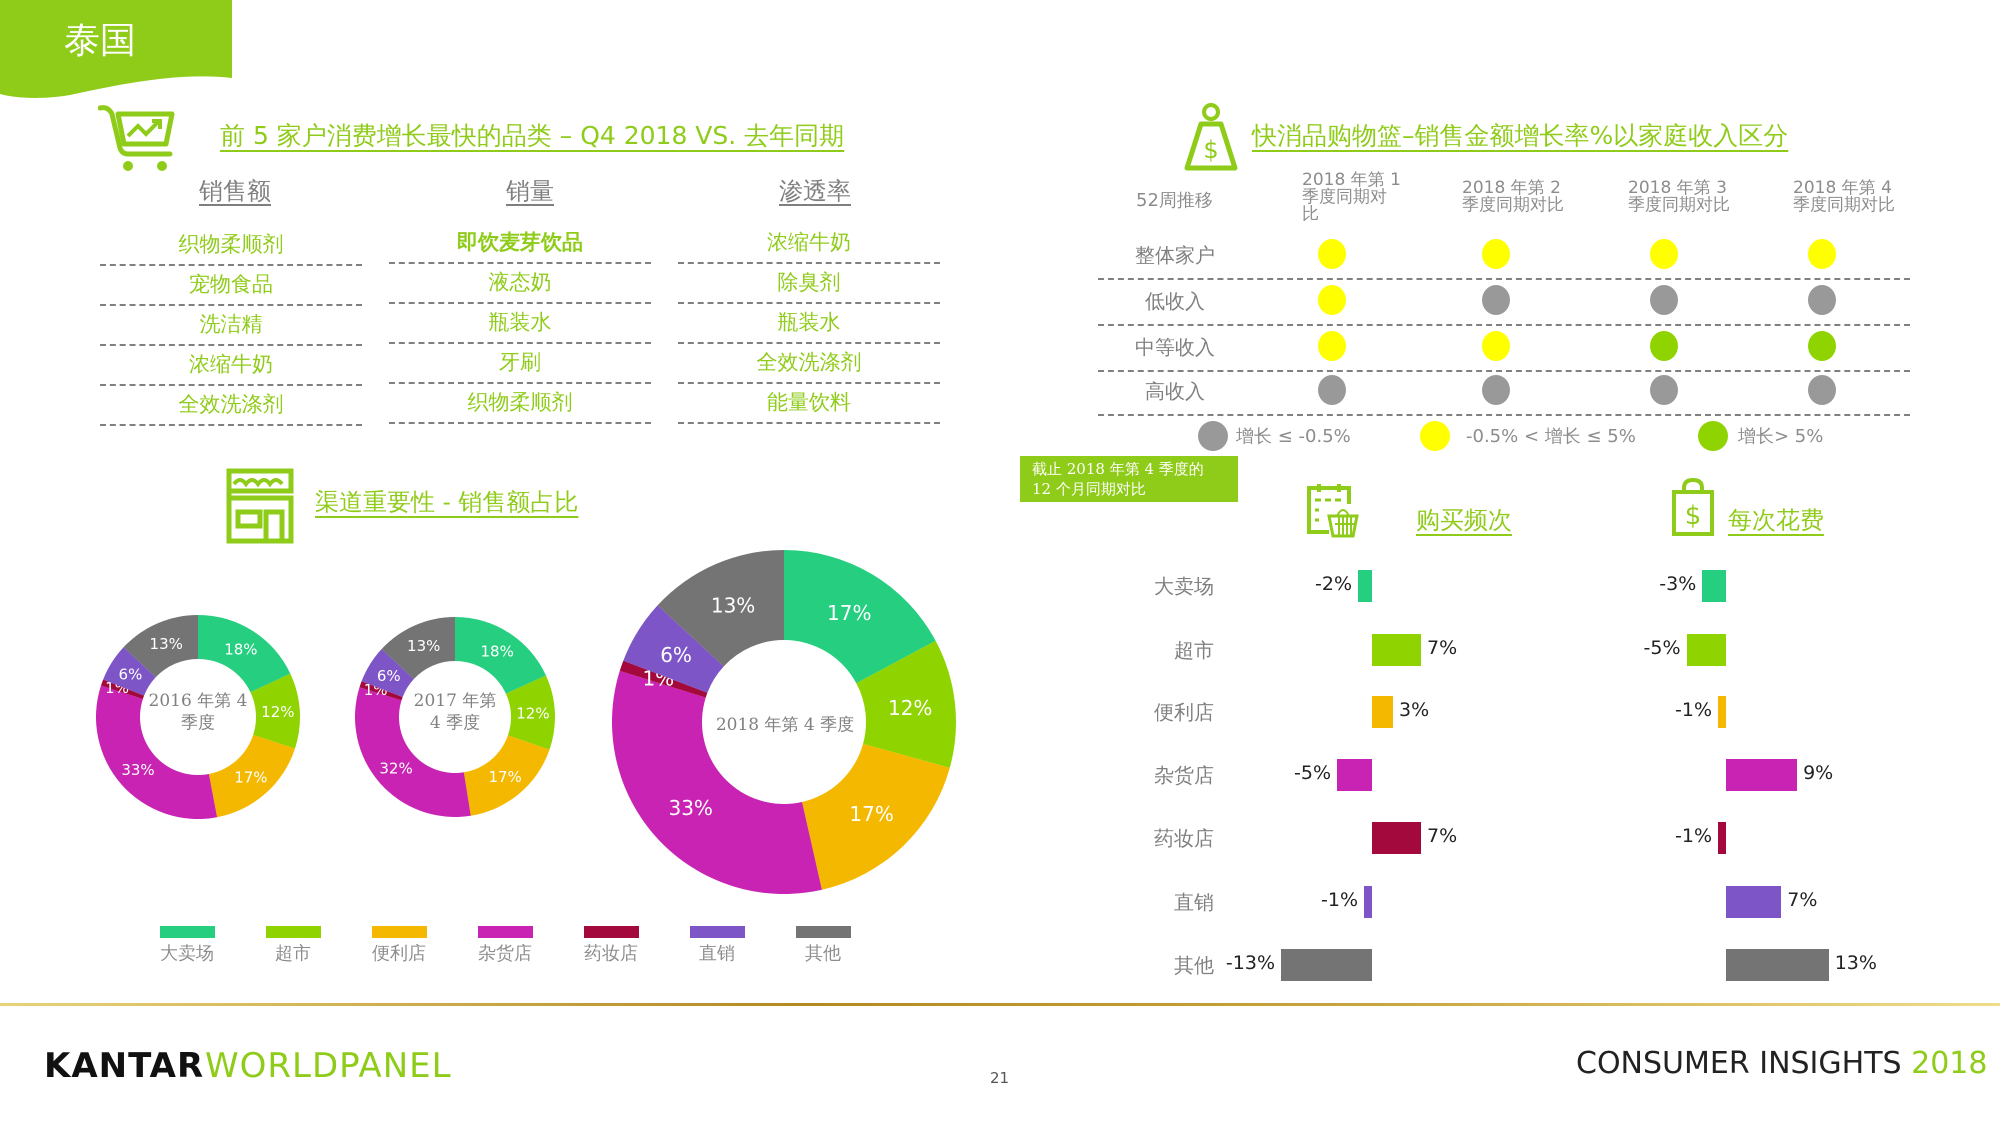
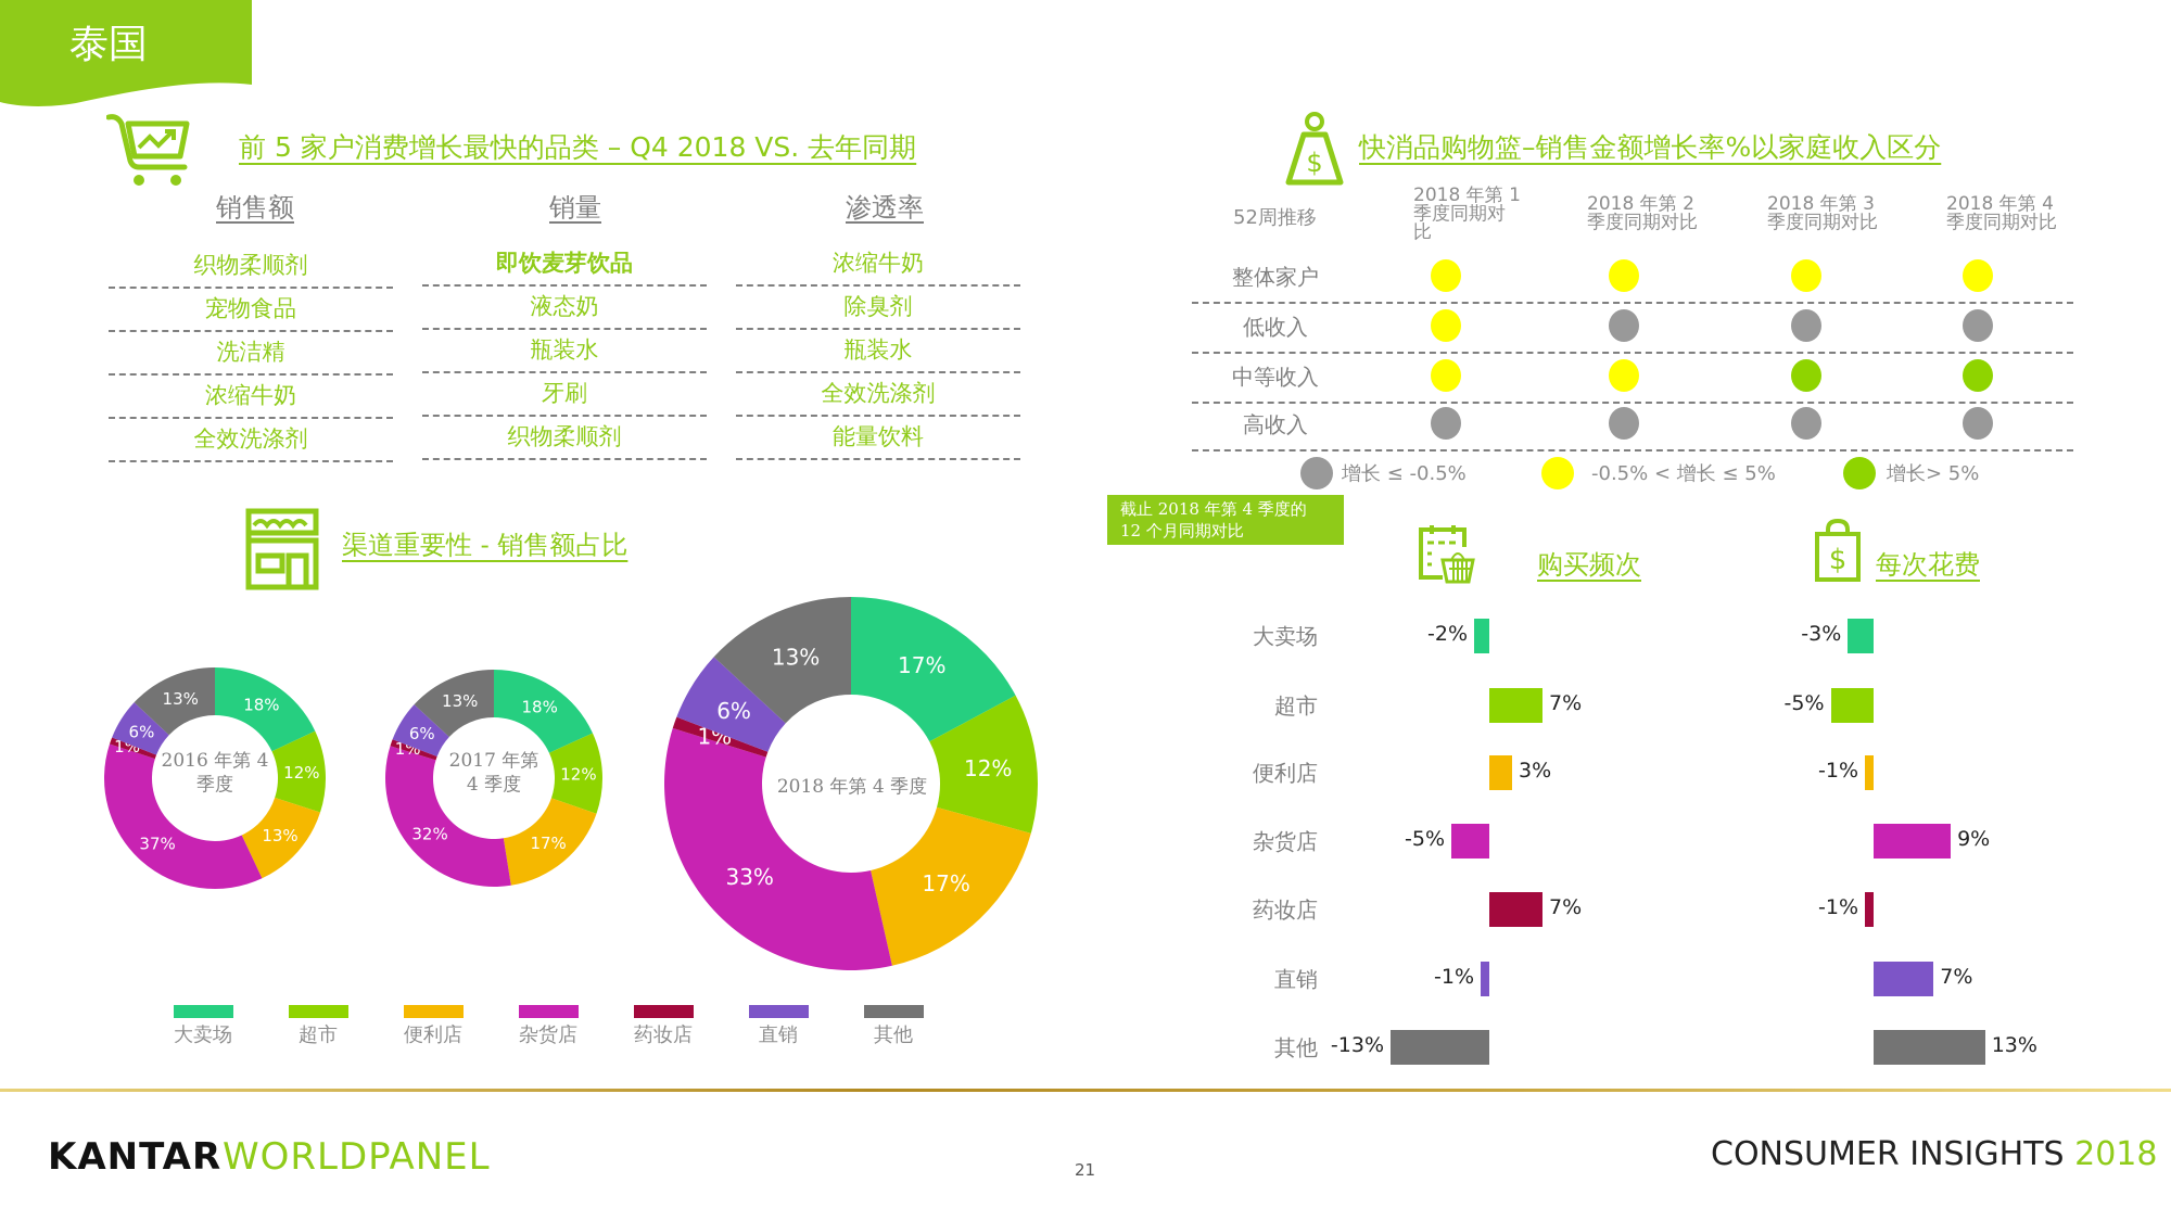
2016 年第 4 季度/便利店: 17% -> 13%
2016 年第 4 季度/杂货店: 33% -> 37%
